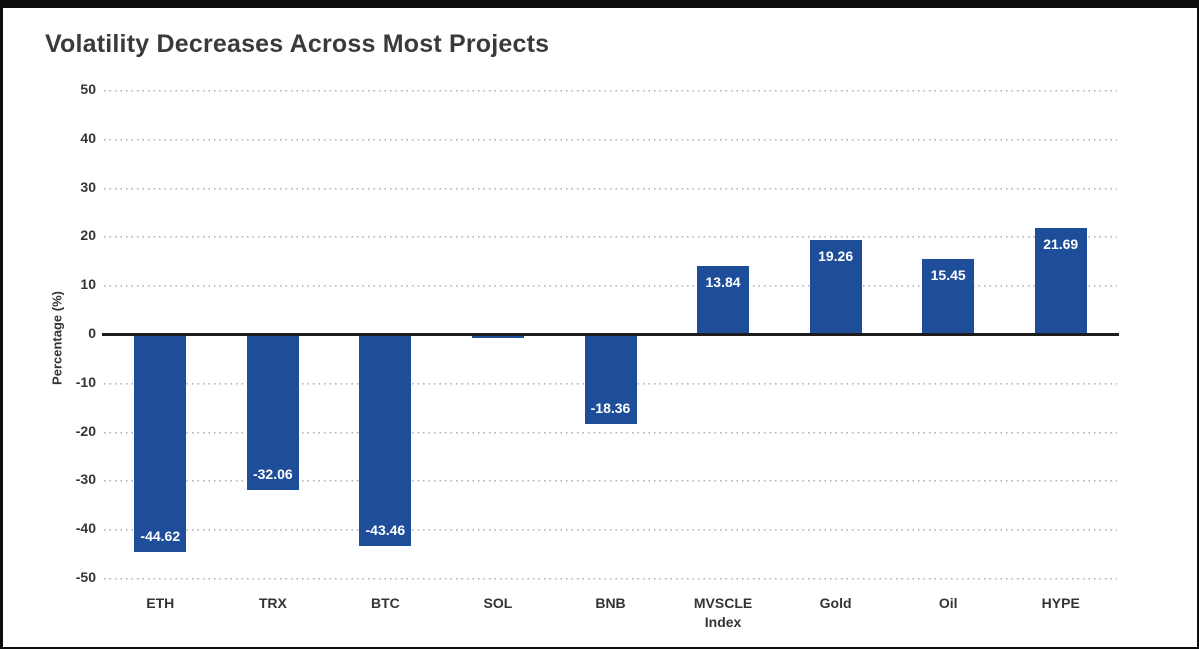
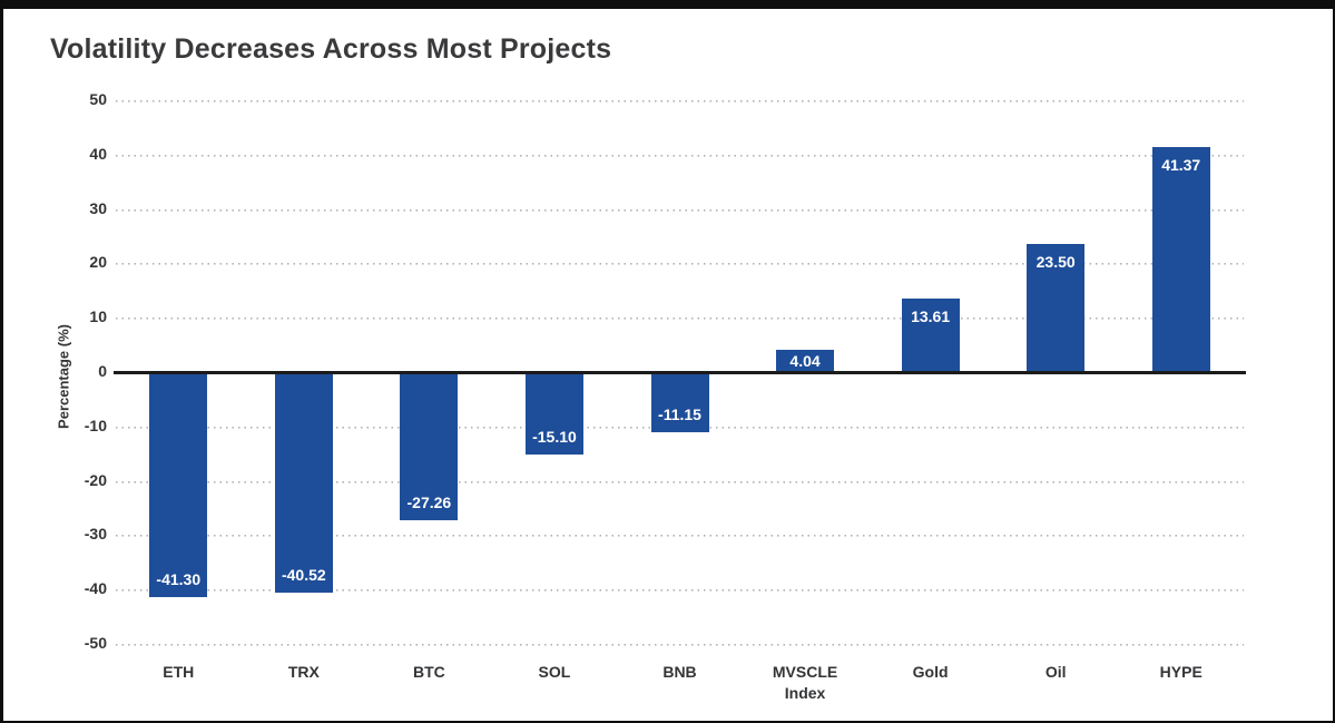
ETH: -44.62 -> -41.30
TRX: -32.06 -> -40.52
BTC: -43.46 -> -27.26
SOL: -0.88 -> -15.10
BNB: -18.36 -> -11.15
MVSCLE Index: 13.84 -> 4.04
Gold: 19.26 -> 13.61
Oil: 15.45 -> 23.50
HYPE: 21.69 -> 41.37
